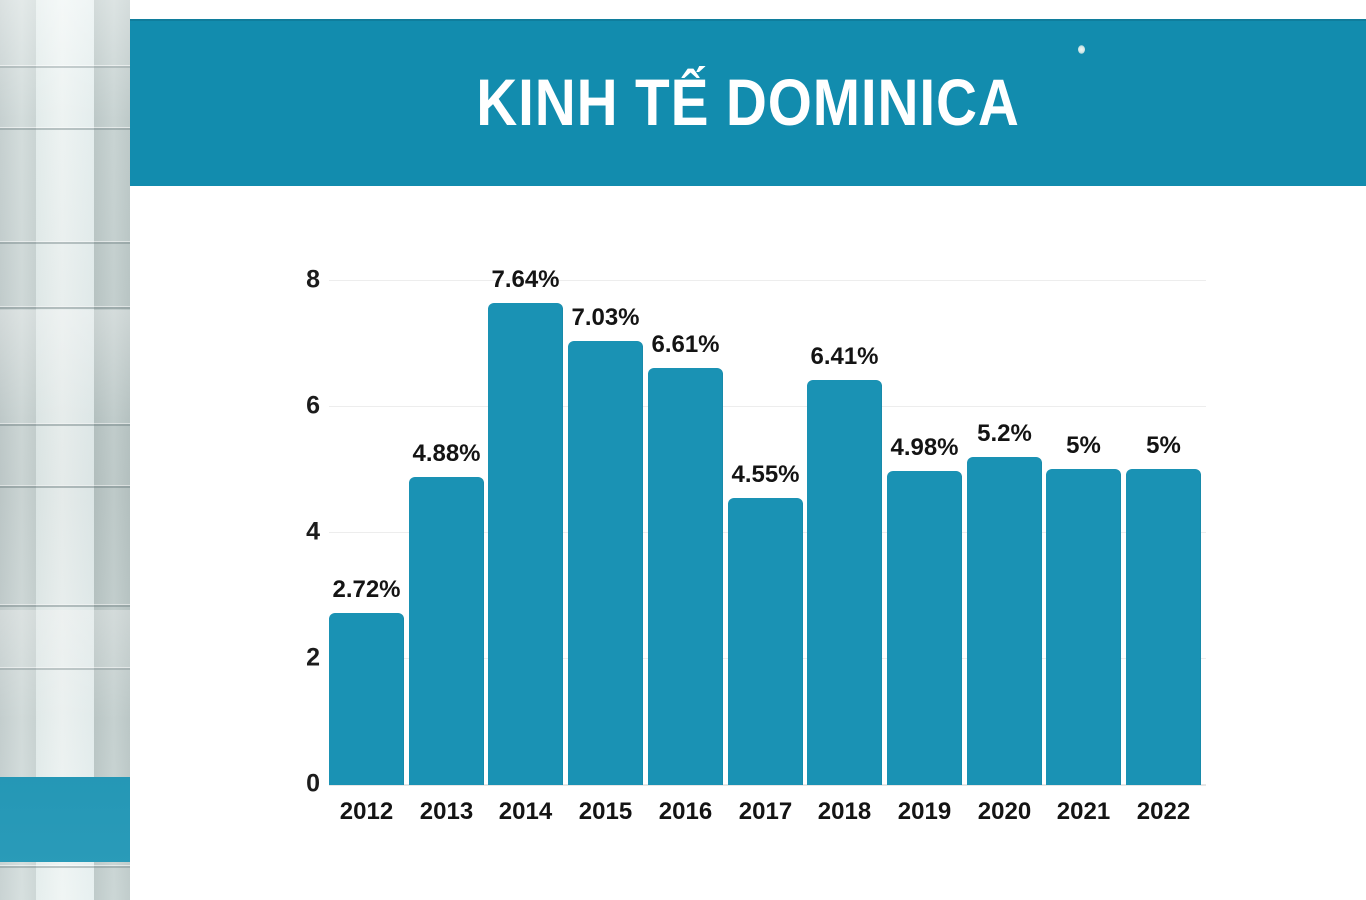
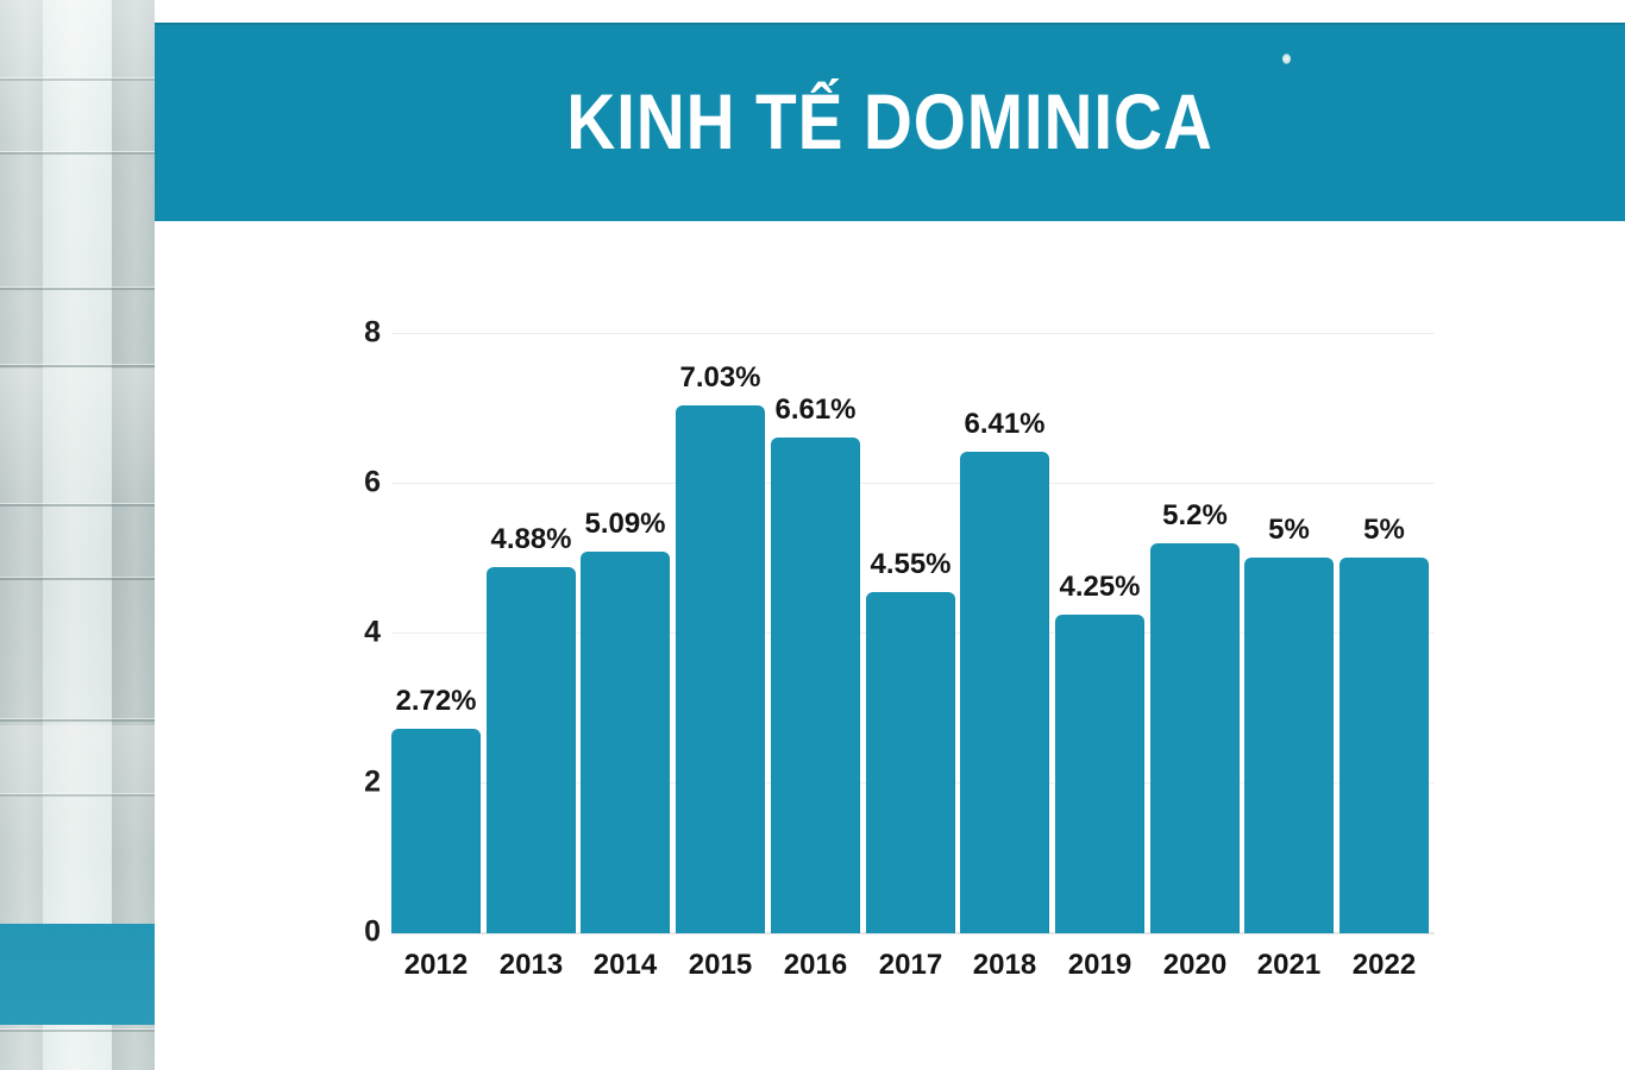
2014: 7.64% -> 5.09%
2019: 4.98% -> 4.25%
